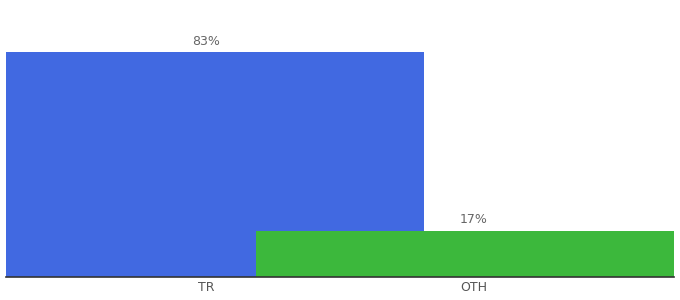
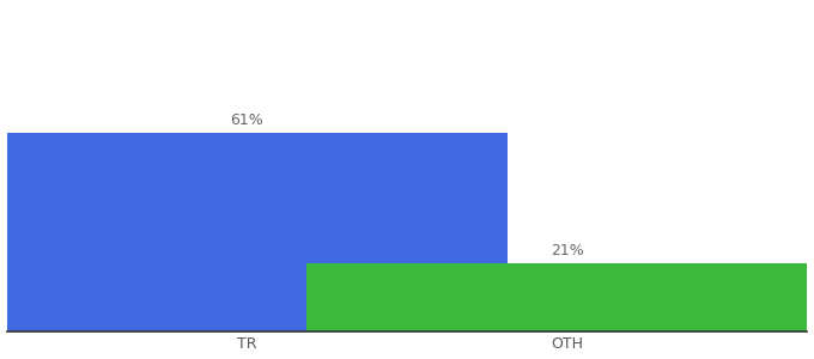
TR: 83% -> 61%
OTH: 17% -> 21%
